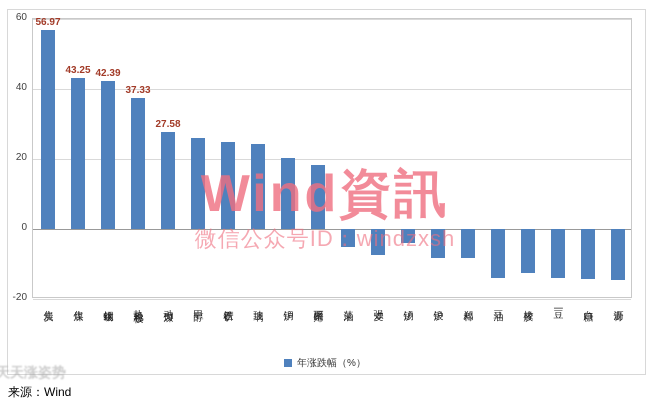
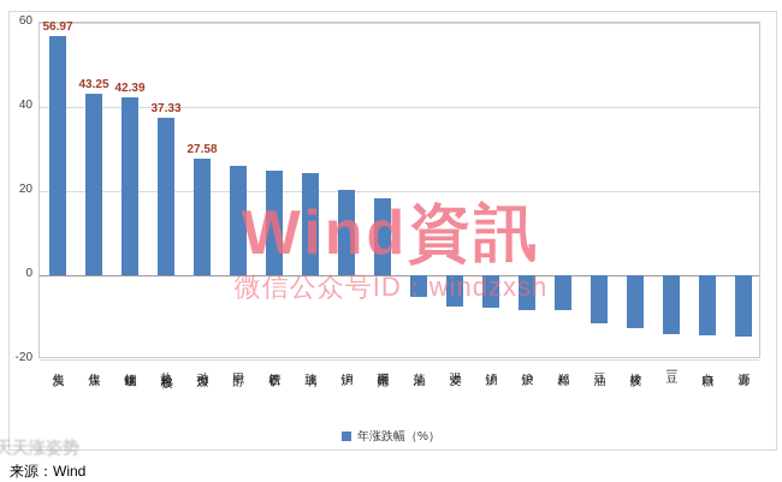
沪锡: -4 -> -8
豆油: -14 -> -11
